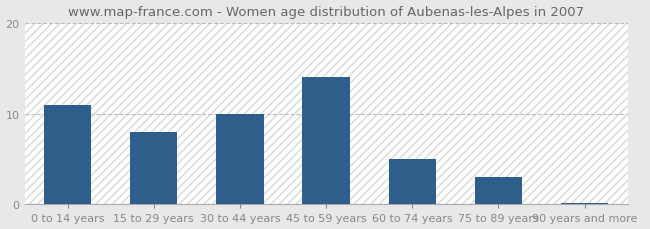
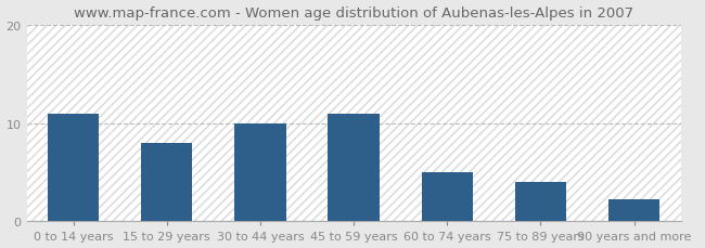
45 to 59 years: 14.0 -> 11.0
75 to 89 years: 3.0 -> 4.0
90 years and more: 0.2 -> 2.2
